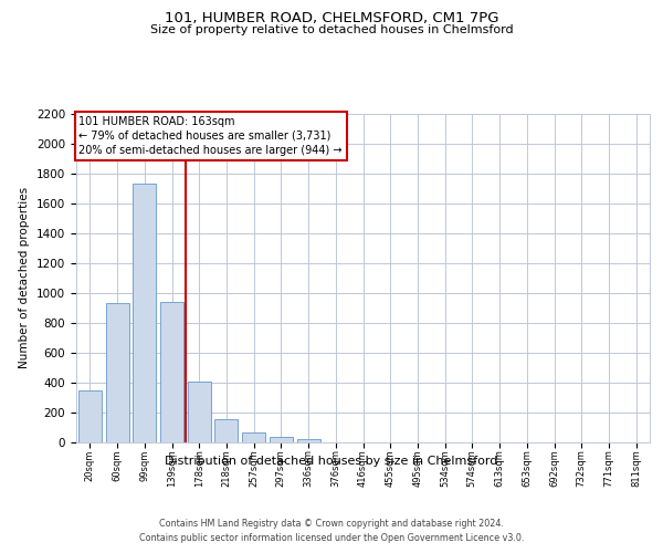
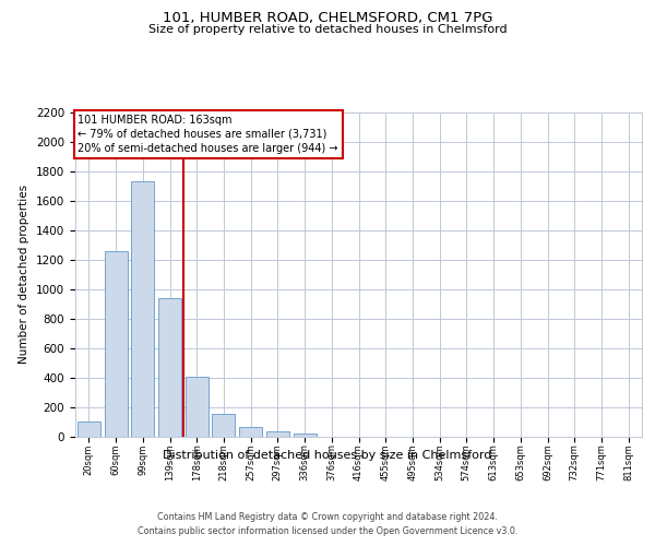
20sqm: 350 -> 100
60sqm: 930 -> 1260
